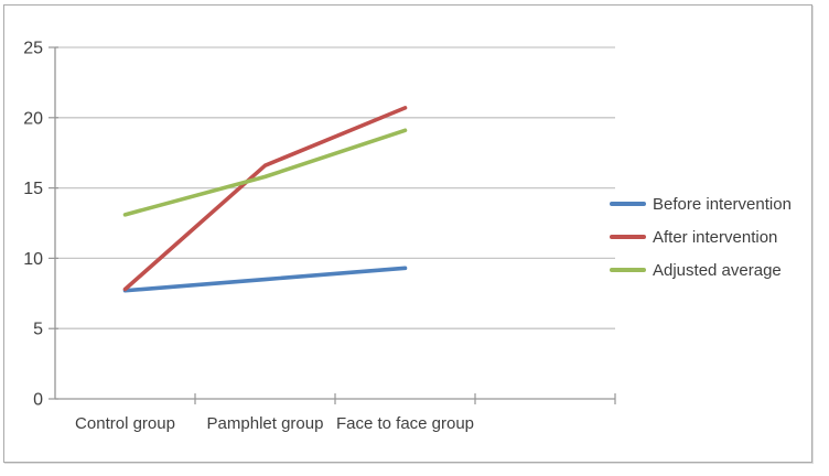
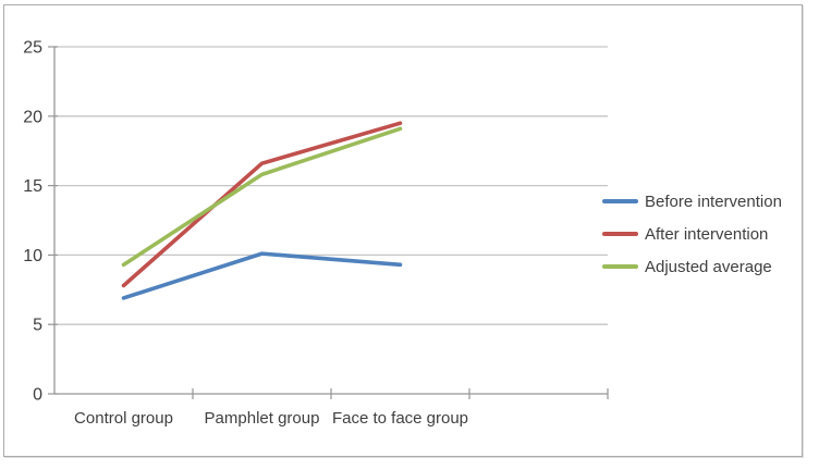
Before intervention/Control group: 7.7 -> 6.9
Adjusted average/Control group: 13.1 -> 9.3
Before intervention/Pamphlet group: 8.5 -> 10.1
After intervention/Face to face group: 20.7 -> 19.5
